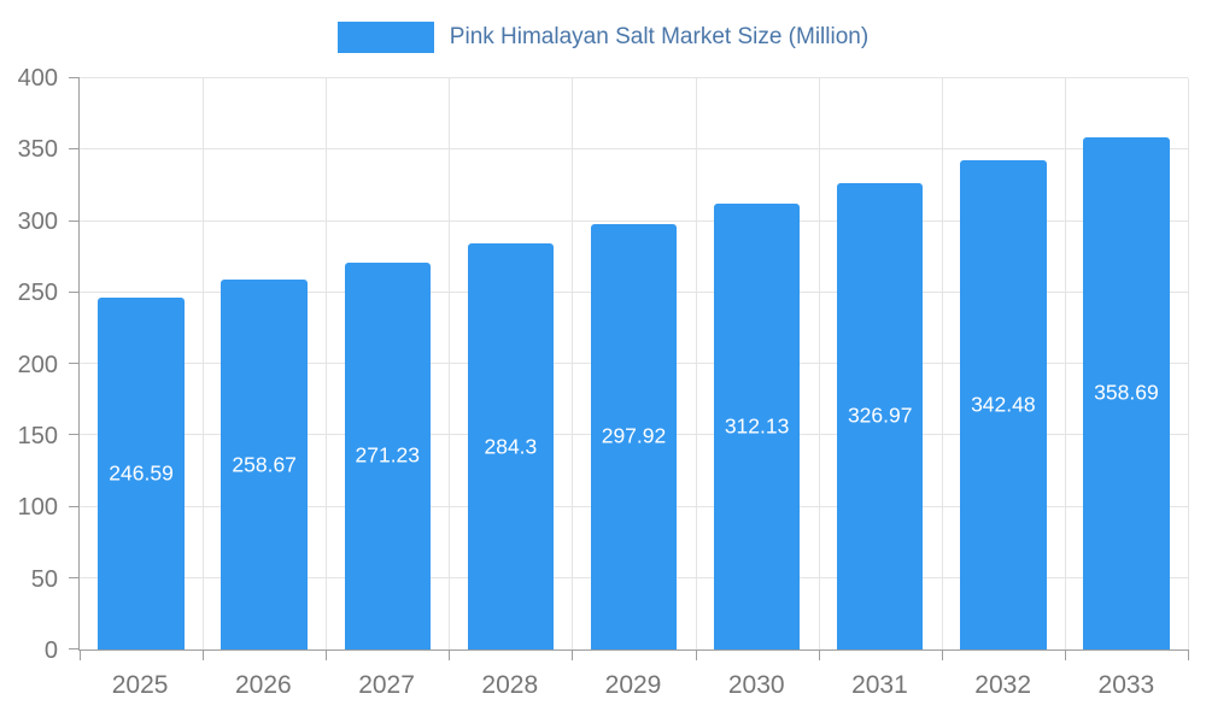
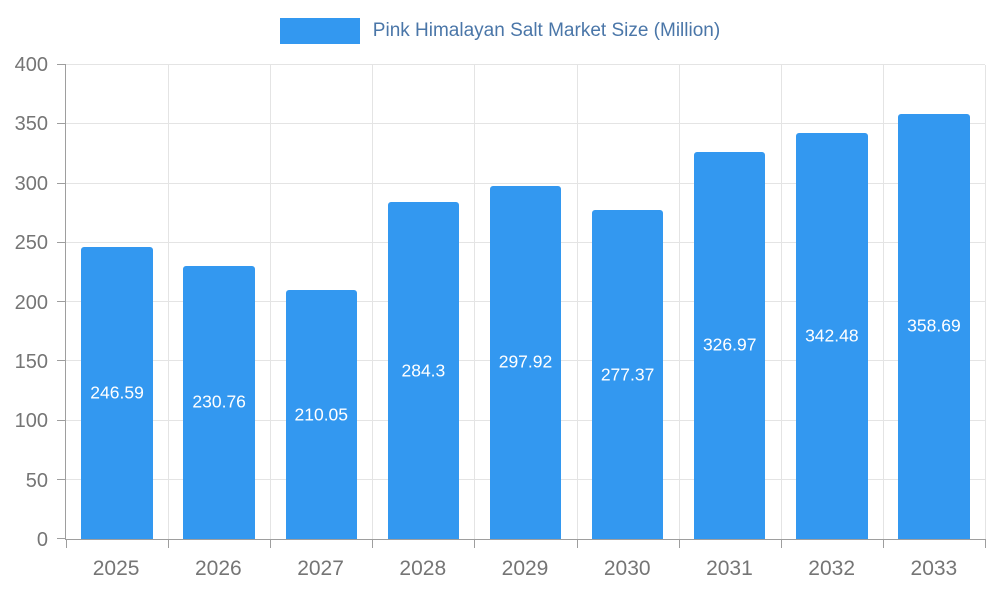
2026: 258.67 -> 230.76
2027: 271.23 -> 210.05
2030: 312.13 -> 277.37
